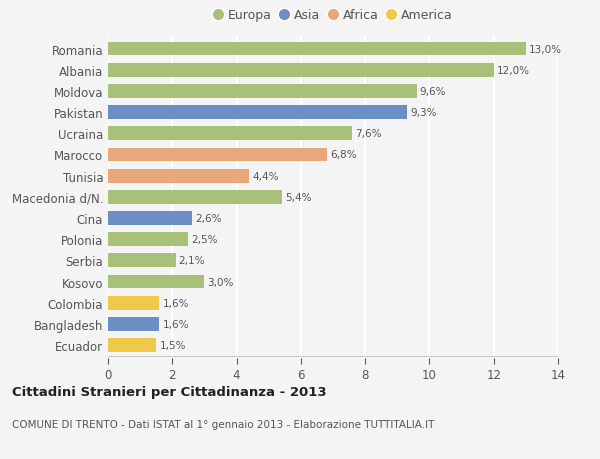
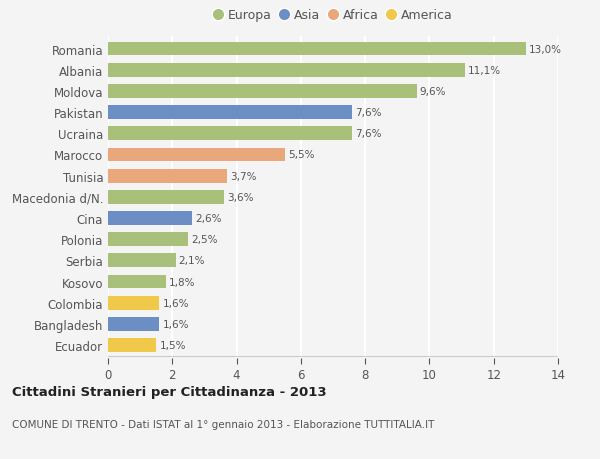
Albania: 12,0% -> 11,1%
Pakistan: 9,3% -> 7,6%
Marocco: 6,8% -> 5,5%
Tunisia: 4,4% -> 3,7%
Macedonia d/N.: 5,4% -> 3,6%
Kosovo: 3,0% -> 1,8%
